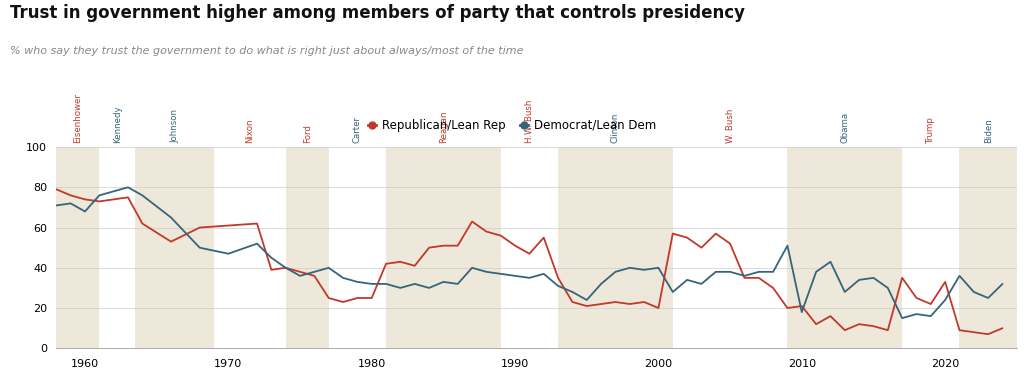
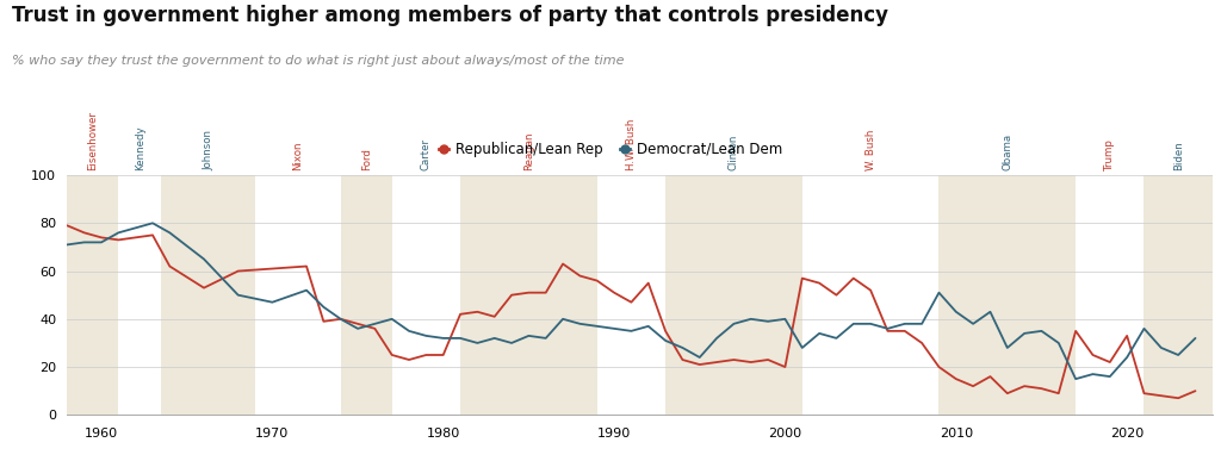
Democrat/Lean Dem/1960: 68 -> 72
Republican/Lean Rep/2010: 21 -> 15
Democrat/Lean Dem/2010: 18 -> 43
